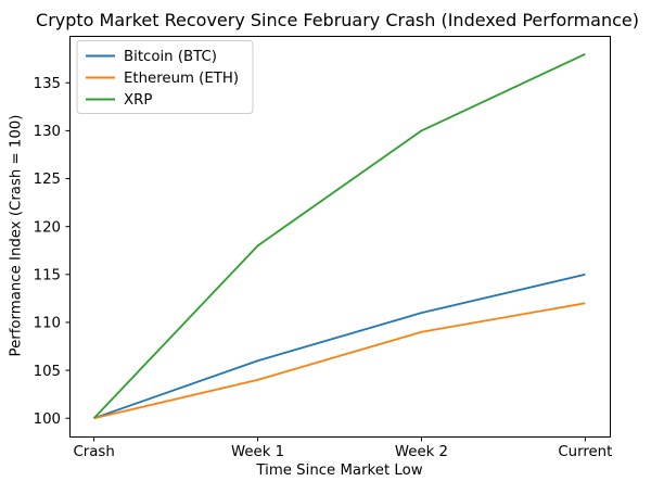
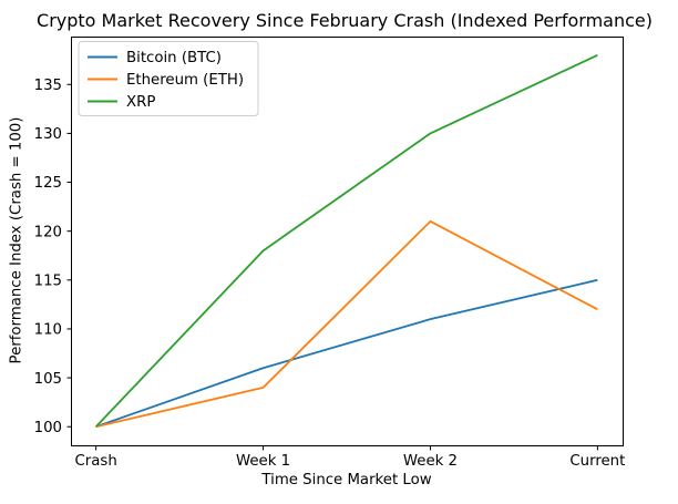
Ethereum (ETH)/Week 2: 109 -> 121
